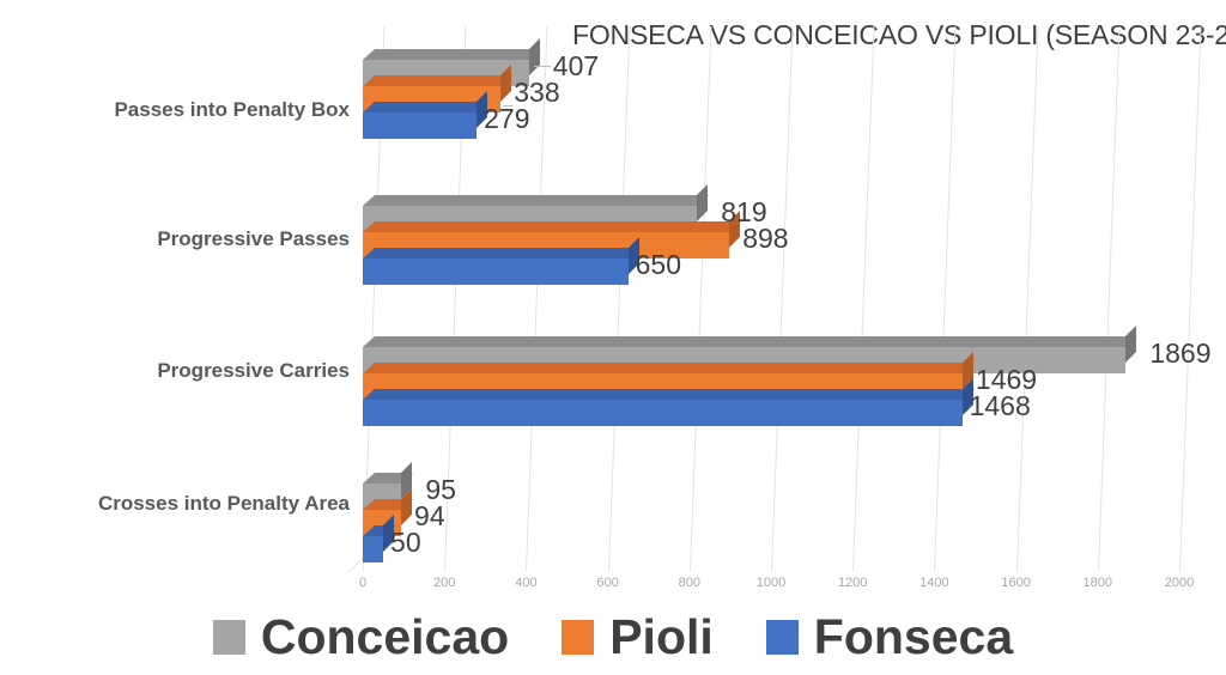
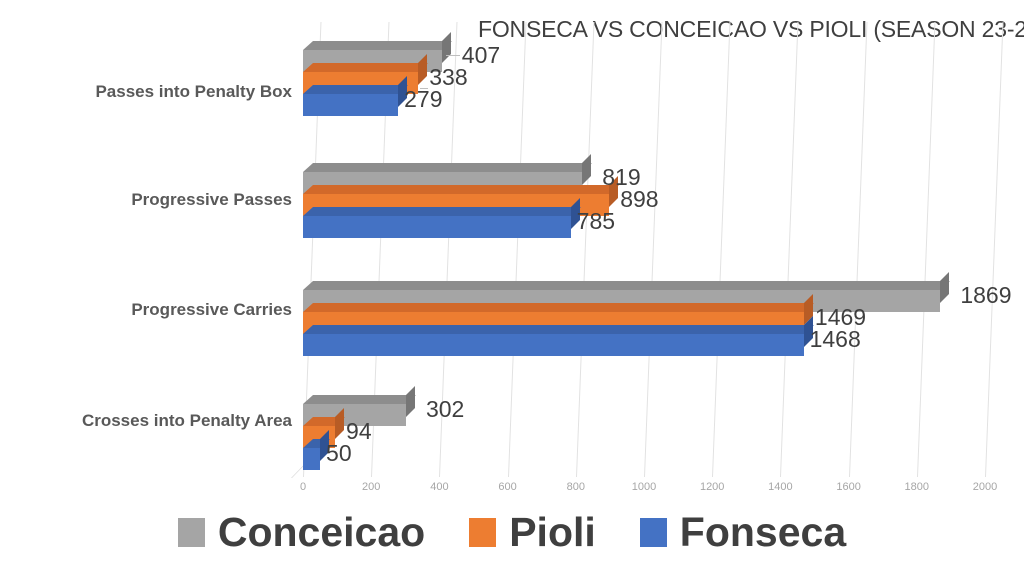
Fonseca/Progressive Passes: 650 -> 785
Conceicao/Crosses into Penalty Area: 95 -> 302
